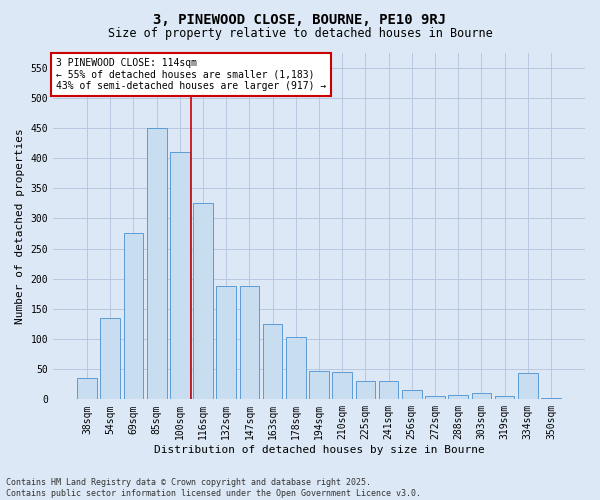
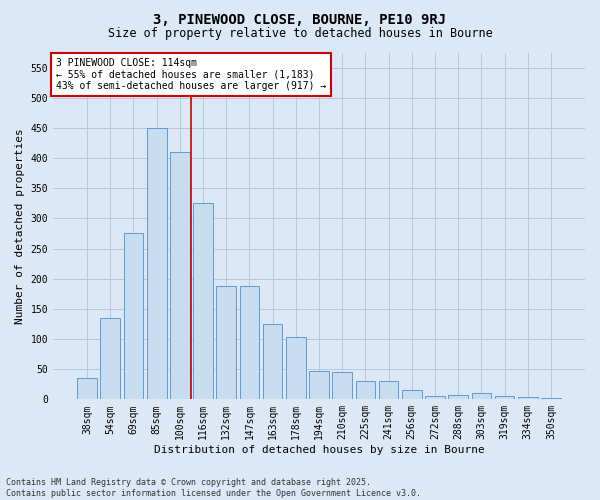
334sqm: 44 -> 4
